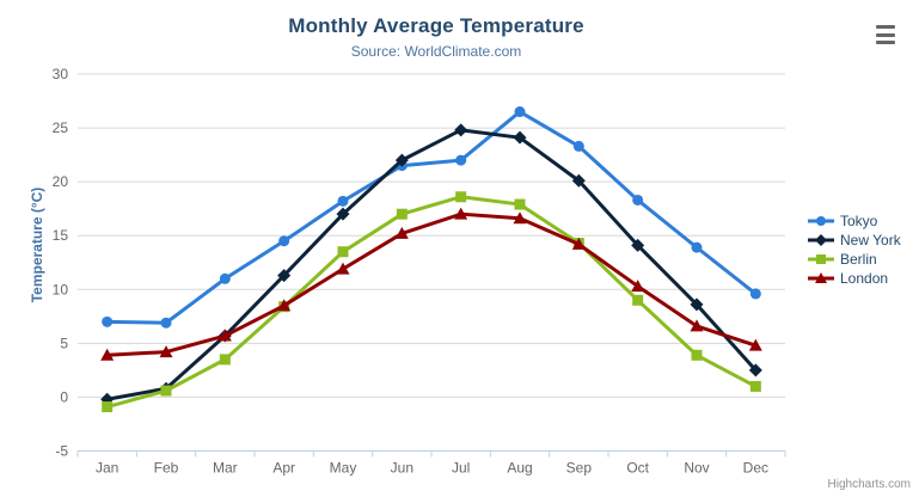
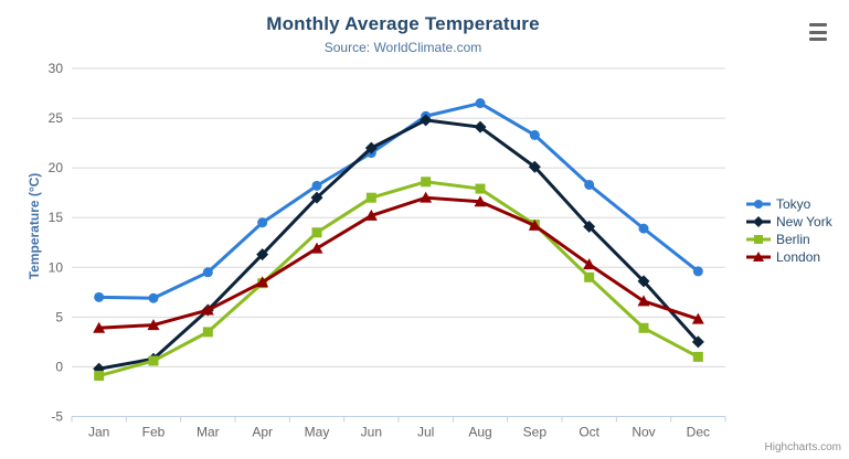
Tokyo/Mar: 11 -> 10
Tokyo/Jul: 22 -> 25
